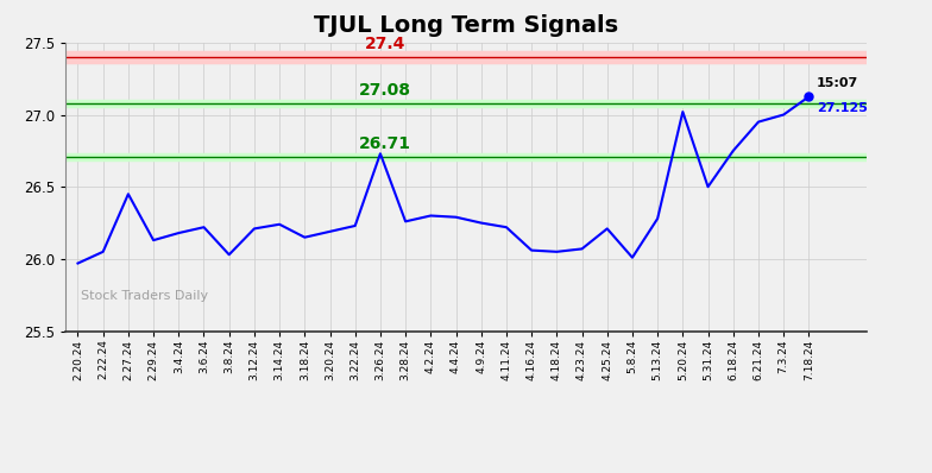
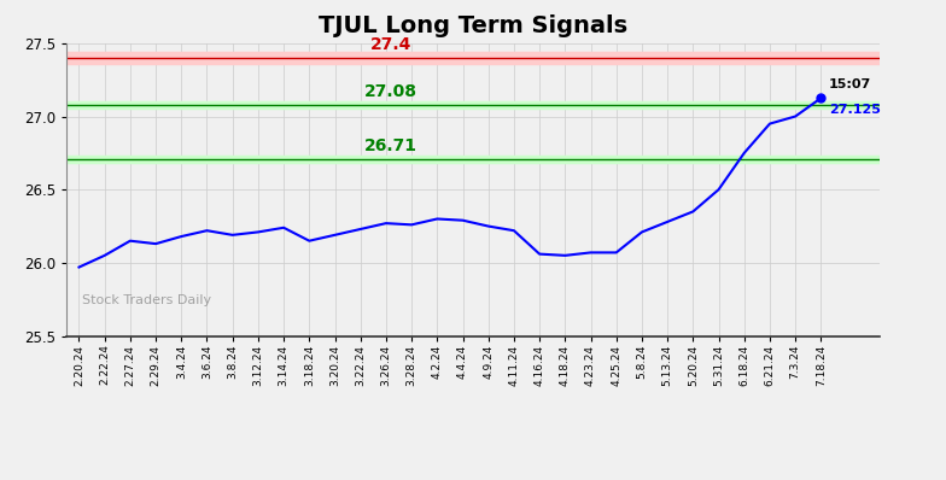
2.27.24: 26.45 -> 26.15
3.8.24: 26.03 -> 26.19
3.26.24: 26.73 -> 26.27
4.25.24: 26.21 -> 26.07
5.8.24: 26.01 -> 26.21
5.20.24: 27.02 -> 26.35
